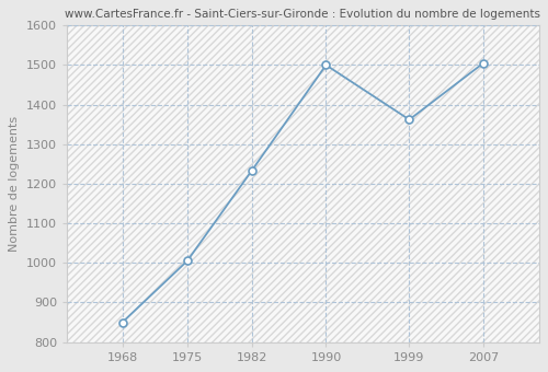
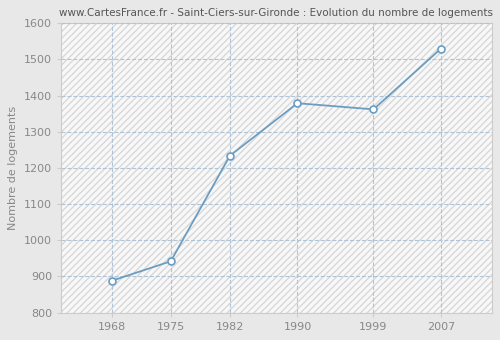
1968: 850 -> 888
1975: 1005 -> 942
1990: 1500 -> 1379
2007: 1505 -> 1530
